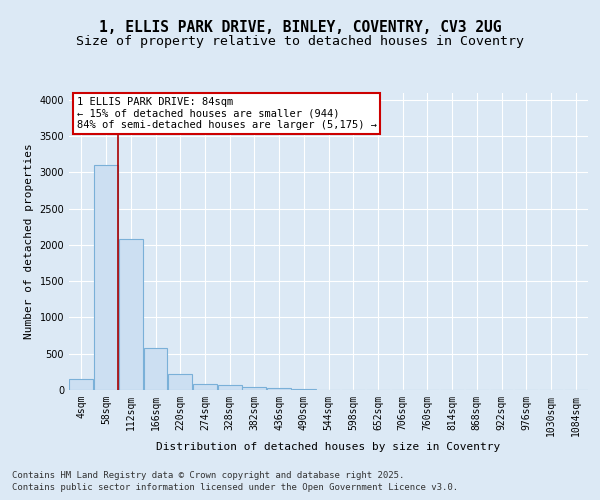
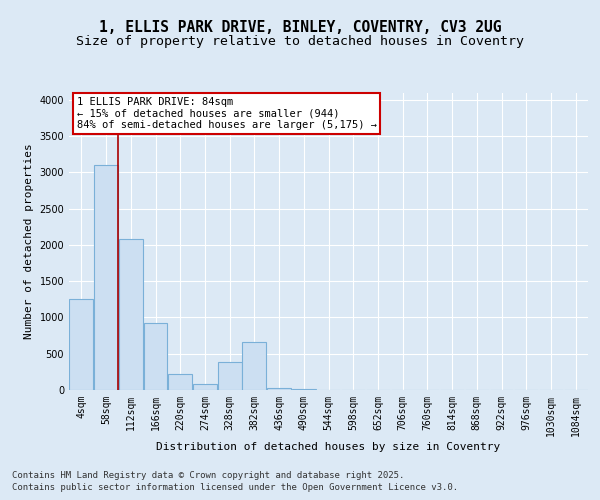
4sqm: 150 -> 1260
166sqm: 580 -> 920
328sqm: 60 -> 380
382sqm: 40 -> 660
